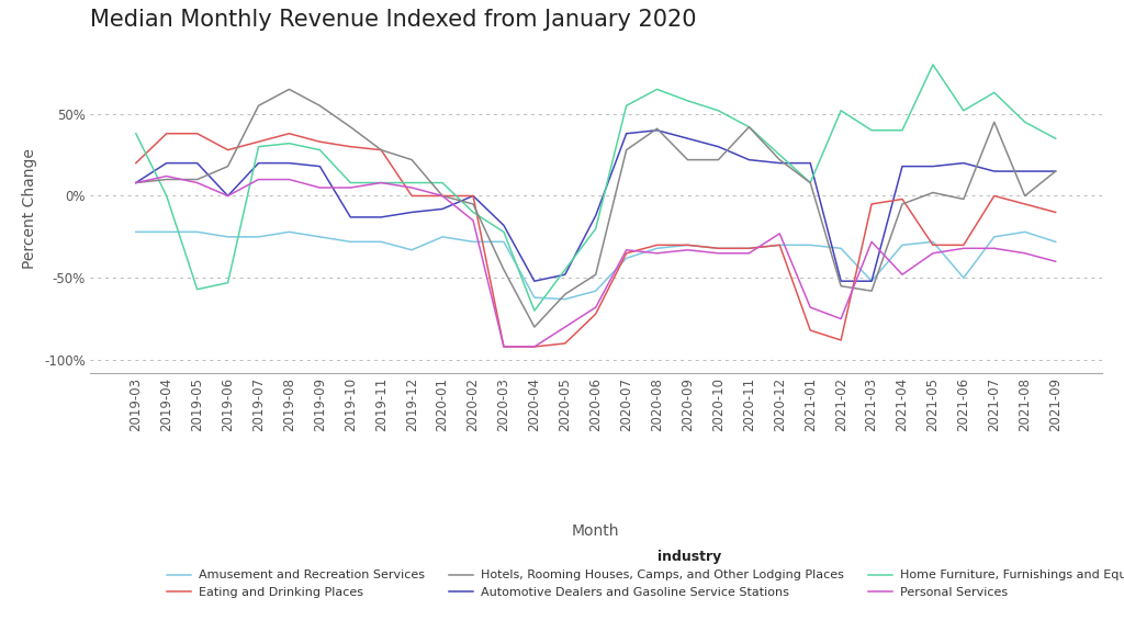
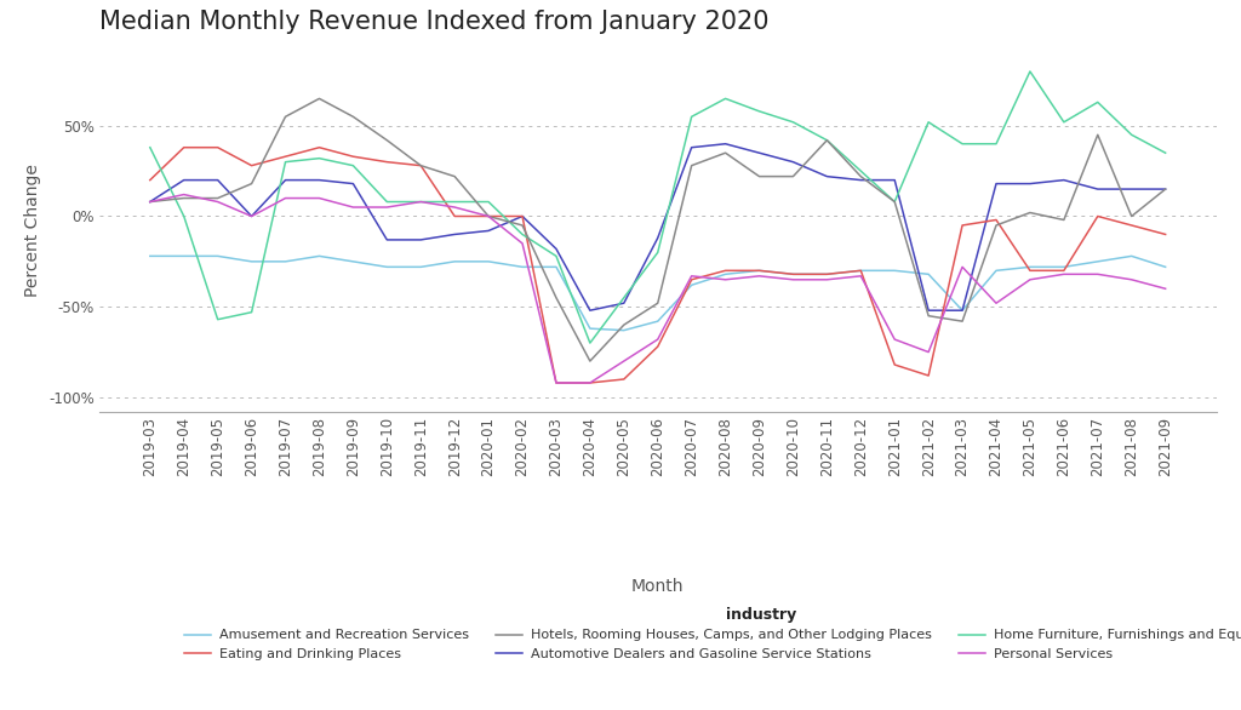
Amusement and Recreation Services/2019-12: -33% -> -25%
Hotels, Rooming Houses, Camps, and Other Lodging Places/2020-08: 41% -> 35%
Personal Services/2020-12: -23% -> -33%
Amusement and Recreation Services/2021-06: -50% -> -28%
